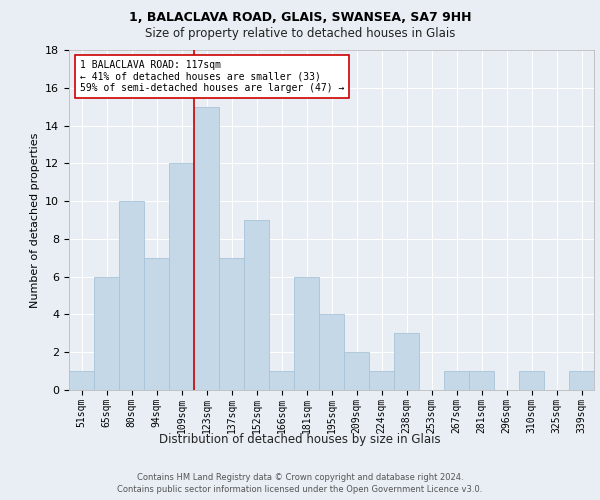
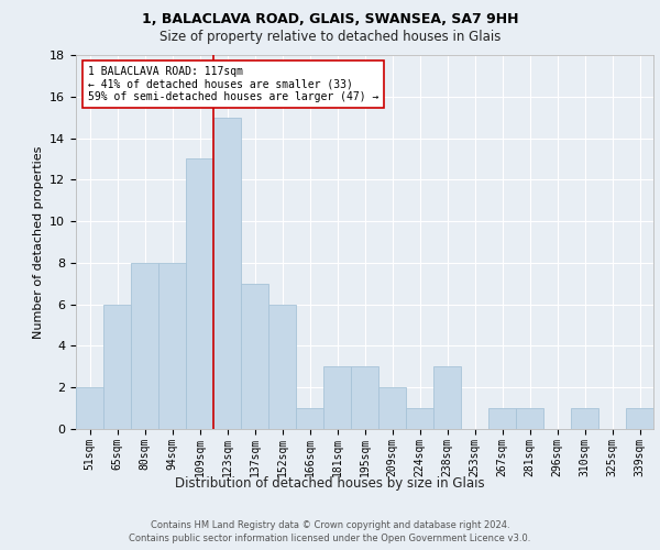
51sqm: 1 -> 2
80sqm: 10 -> 8
94sqm: 7 -> 8
109sqm: 12 -> 13
152sqm: 9 -> 6
181sqm: 6 -> 3
195sqm: 4 -> 3
